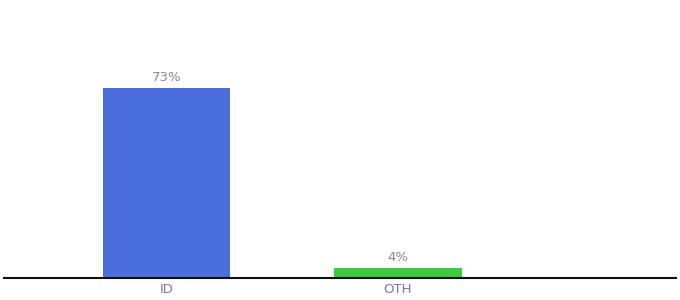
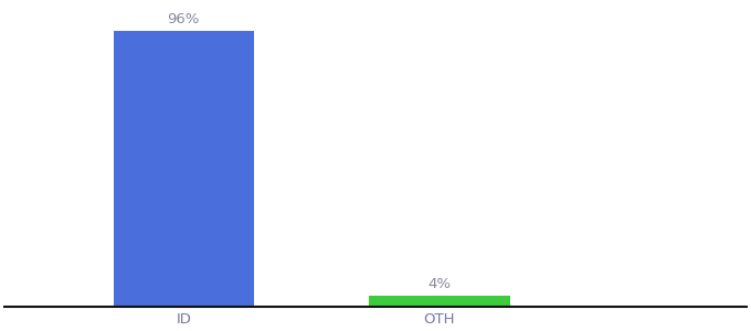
ID: 73% -> 96%
